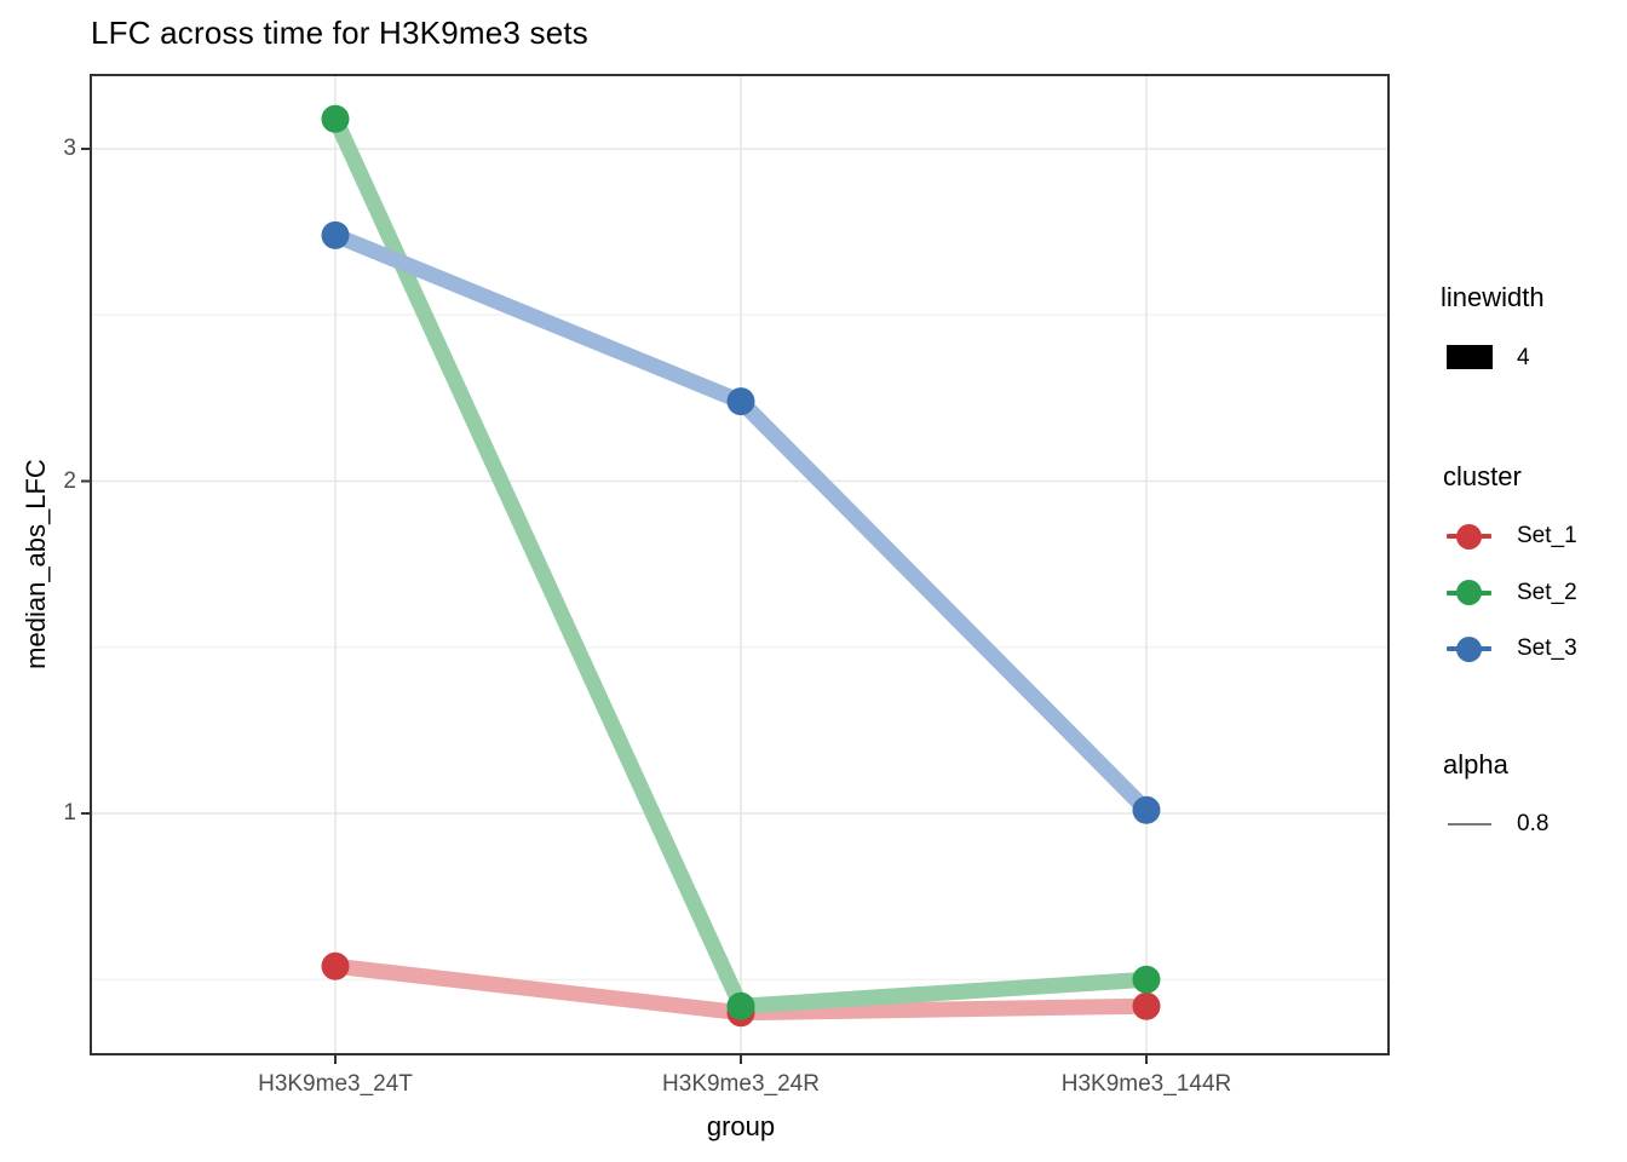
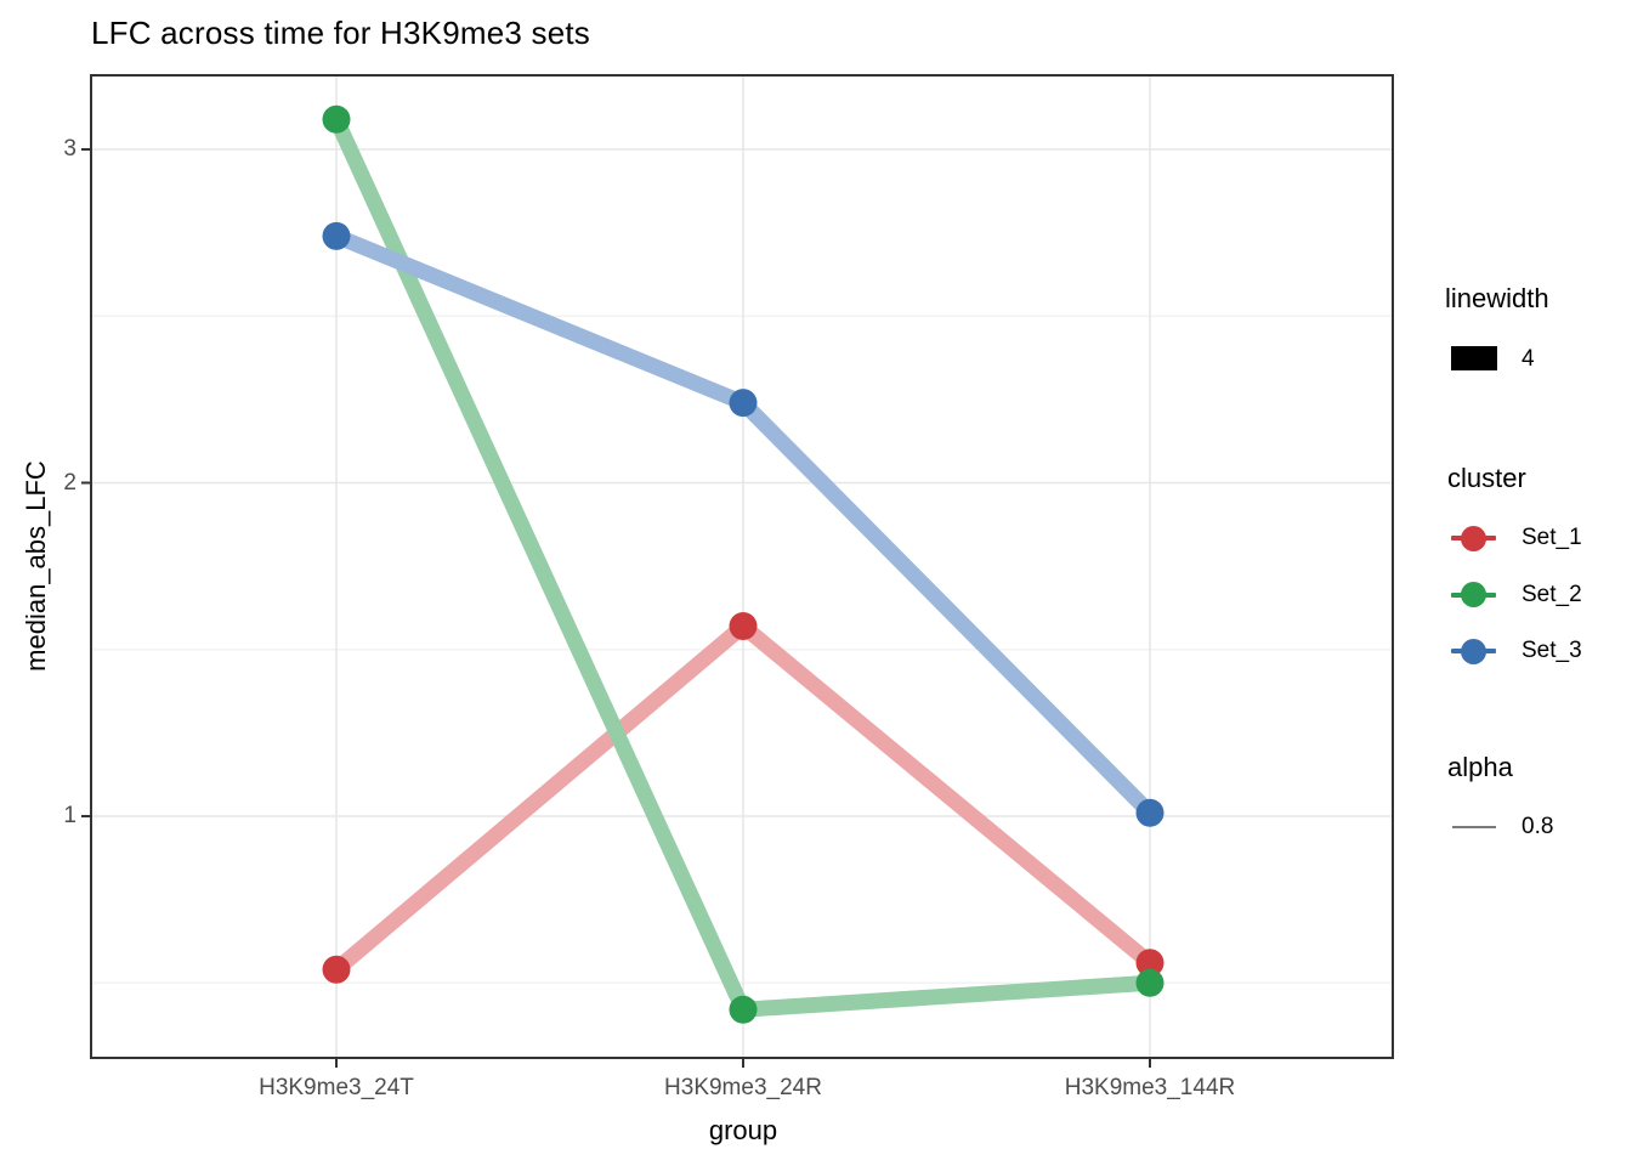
Set_1/H3K9me3_24R: 0.40 -> 1.57
Set_1/H3K9me3_144R: 0.42 -> 0.56
